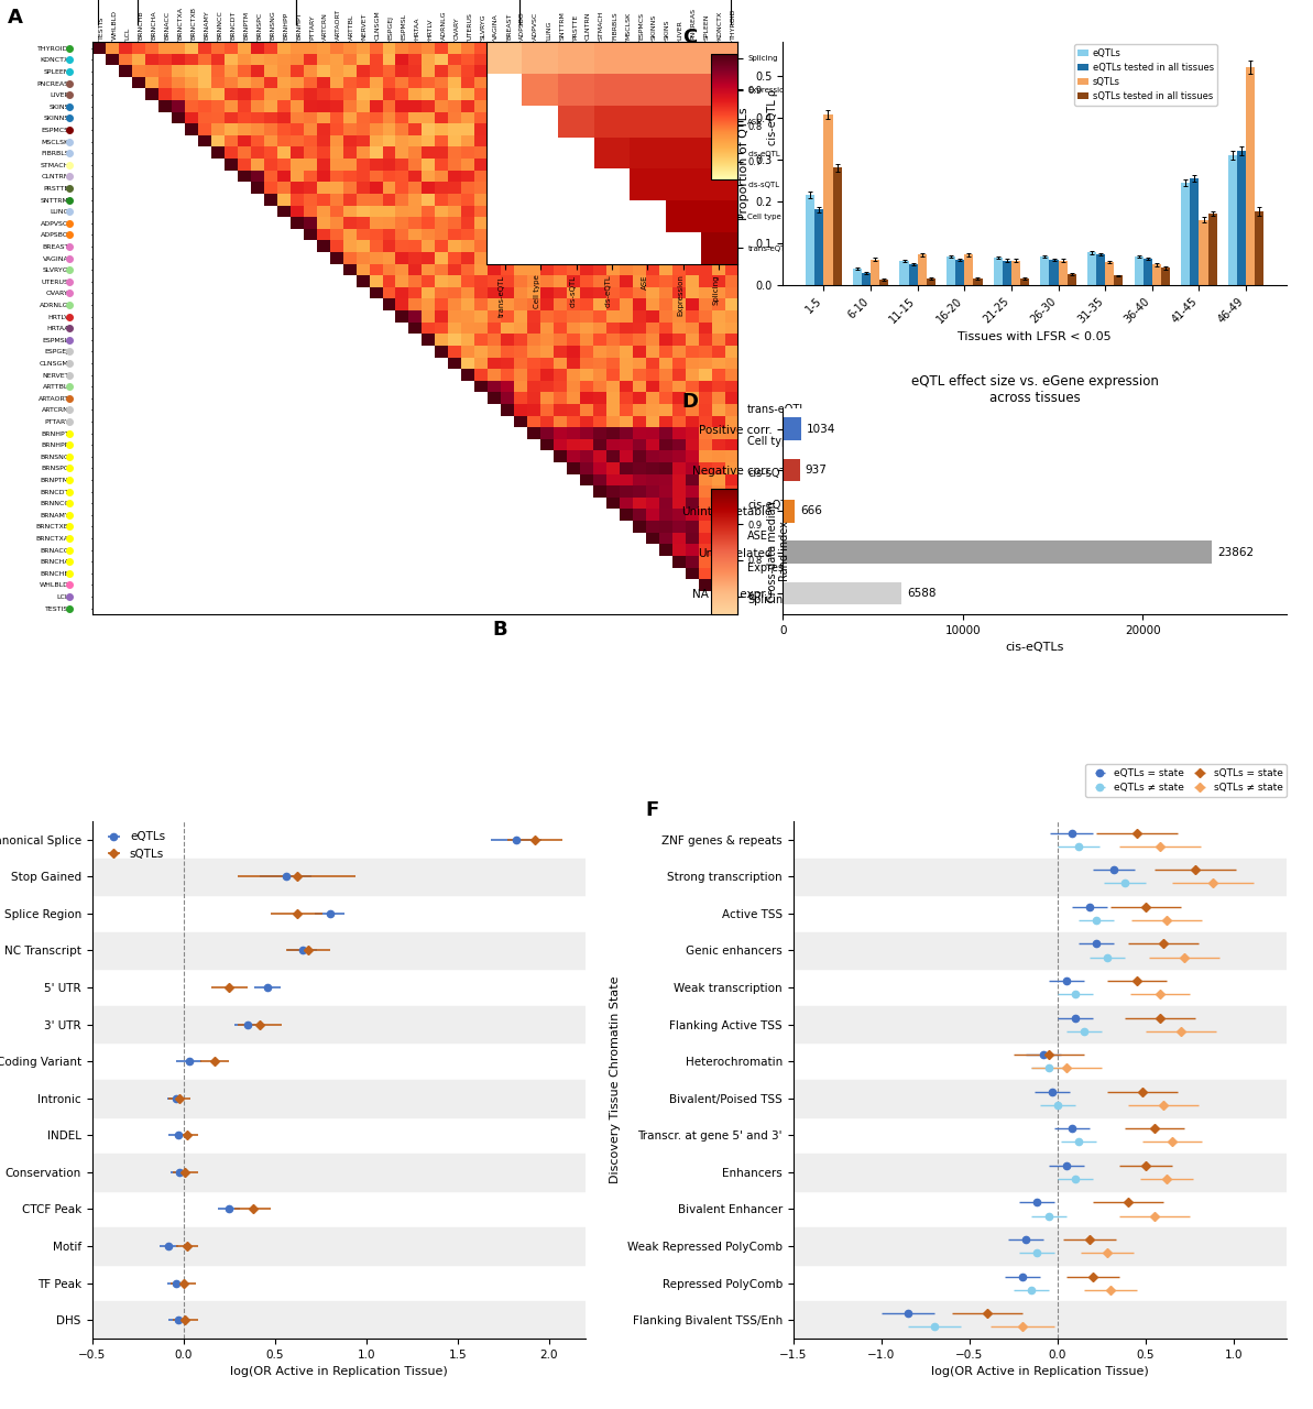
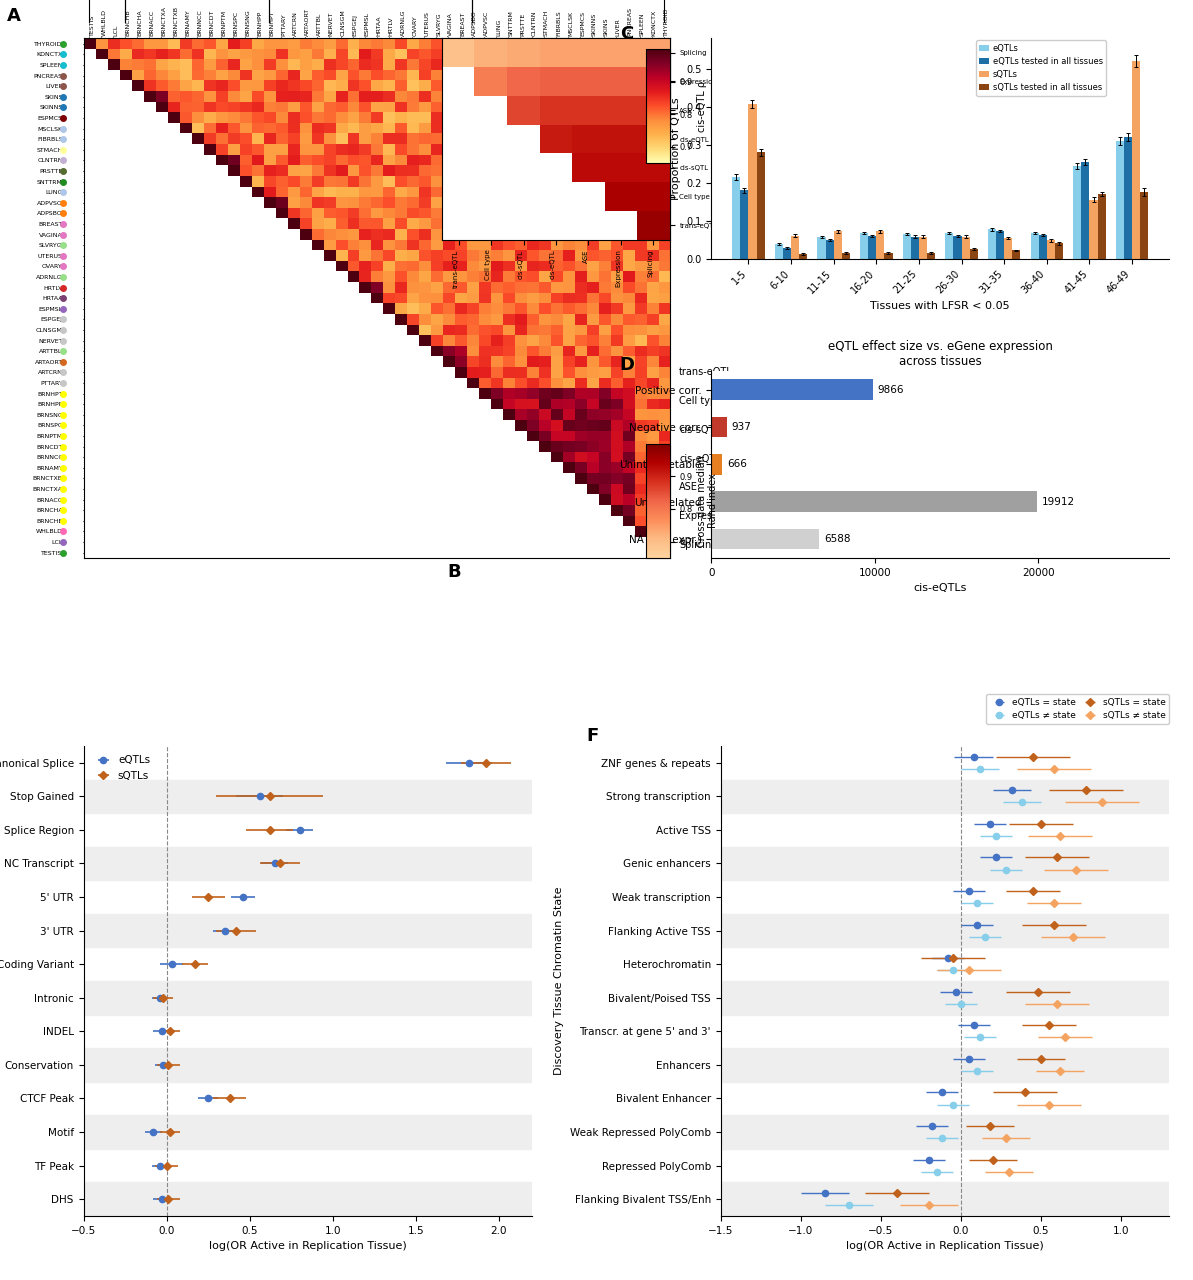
eQTL effect size vs. eGene expression across tissues/Positive corr.: 1034 -> 9866
eQTL effect size vs. eGene expression across tissues/Uncorrelated: 23862 -> 19912
